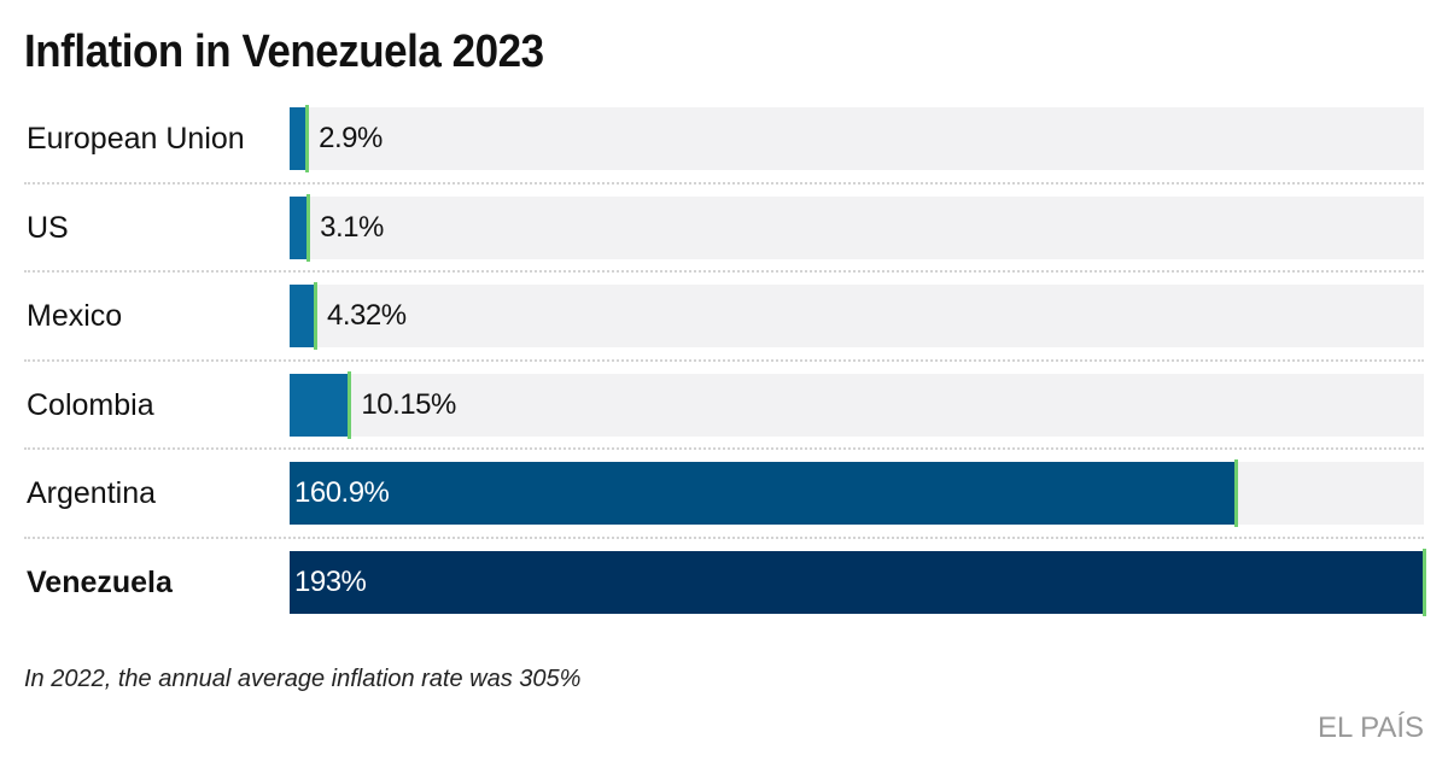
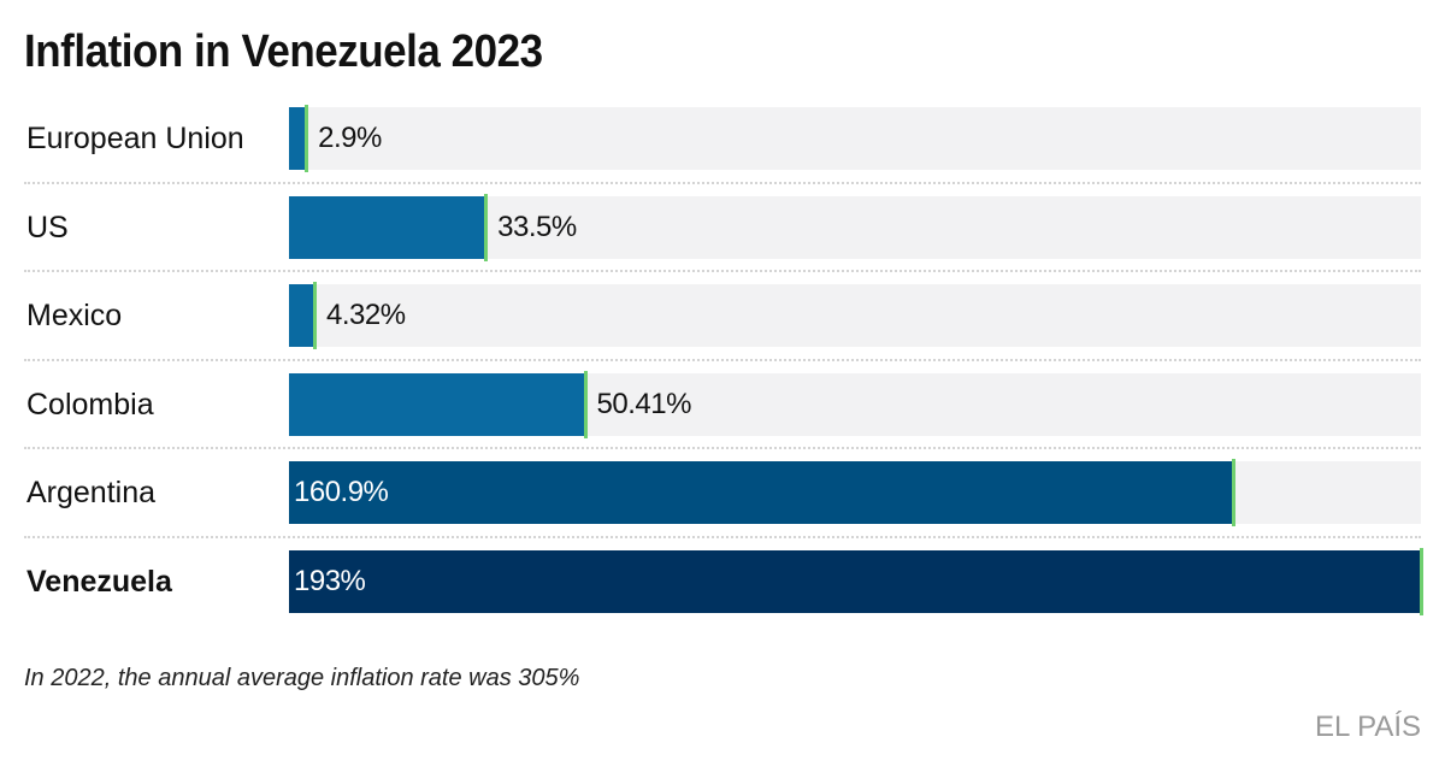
US: 3.1% -> 33.5%
Colombia: 10.15% -> 50.41%
